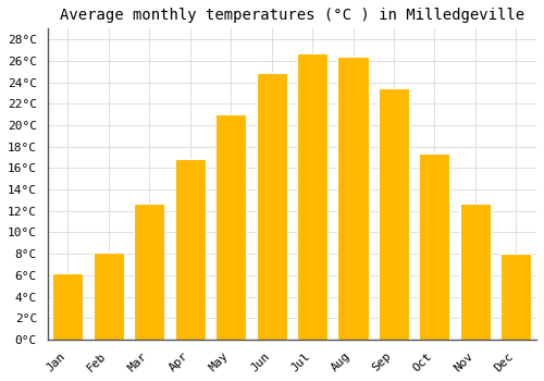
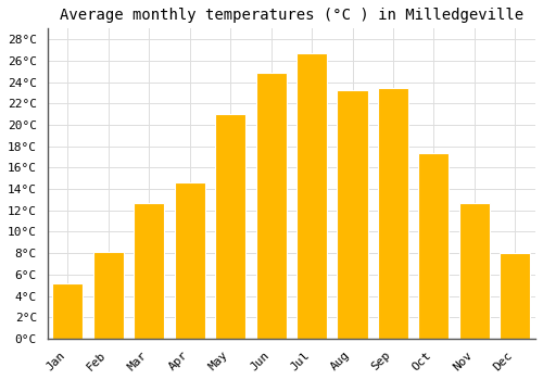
Jan: 6.2°C -> 5.2°C
Apr: 16.8°C -> 14.6°C
Aug: 26.4°C -> 23.2°C
